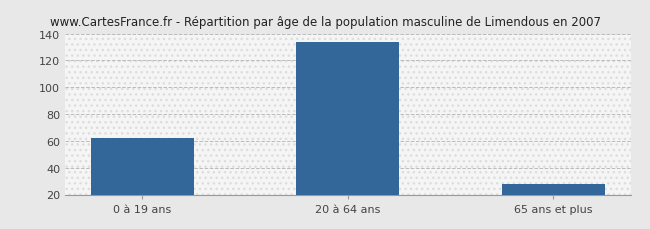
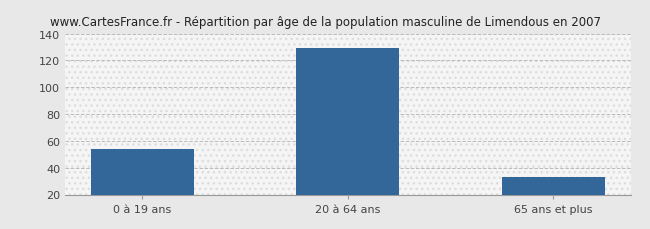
0 à 19 ans: 62 -> 54
20 à 64 ans: 134 -> 129
65 ans et plus: 28 -> 33
